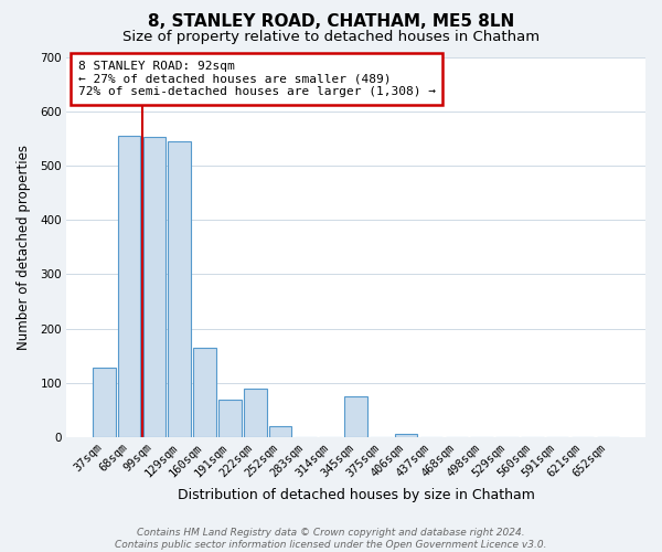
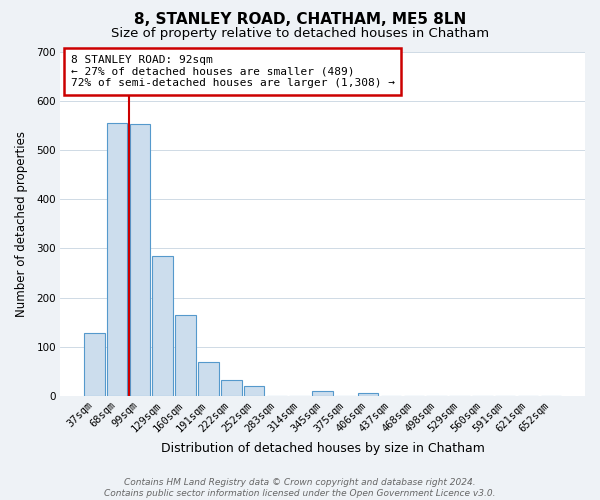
129sqm: 545 -> 285
222sqm: 90 -> 33
345sqm: 75 -> 11
